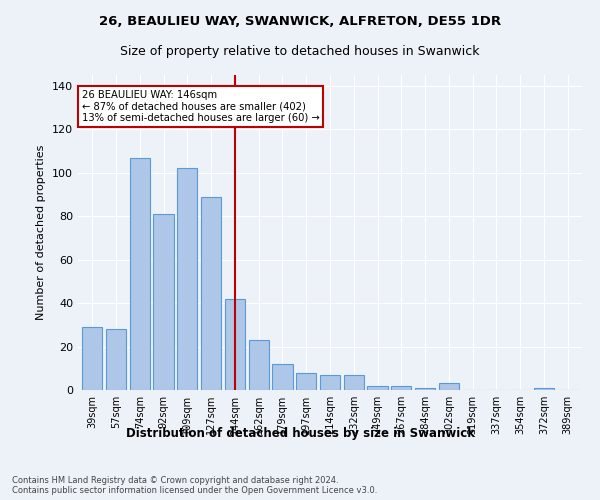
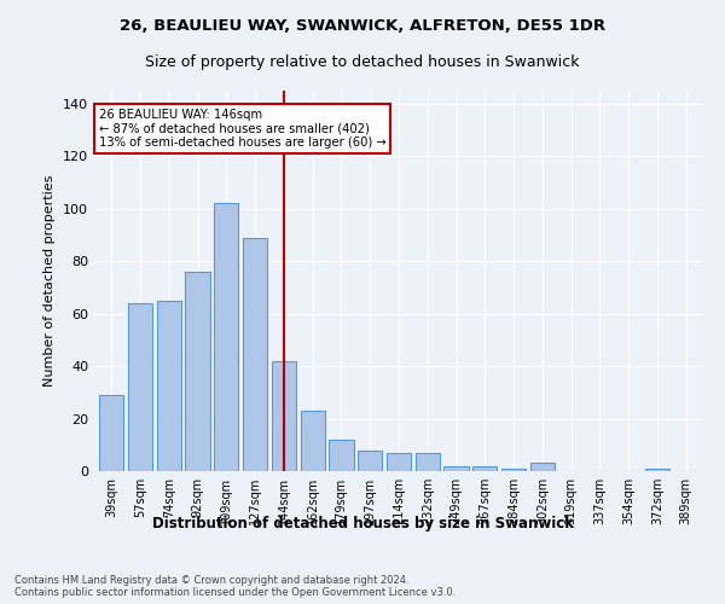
57sqm: 28 -> 64
74sqm: 107 -> 65
92sqm: 81 -> 76
